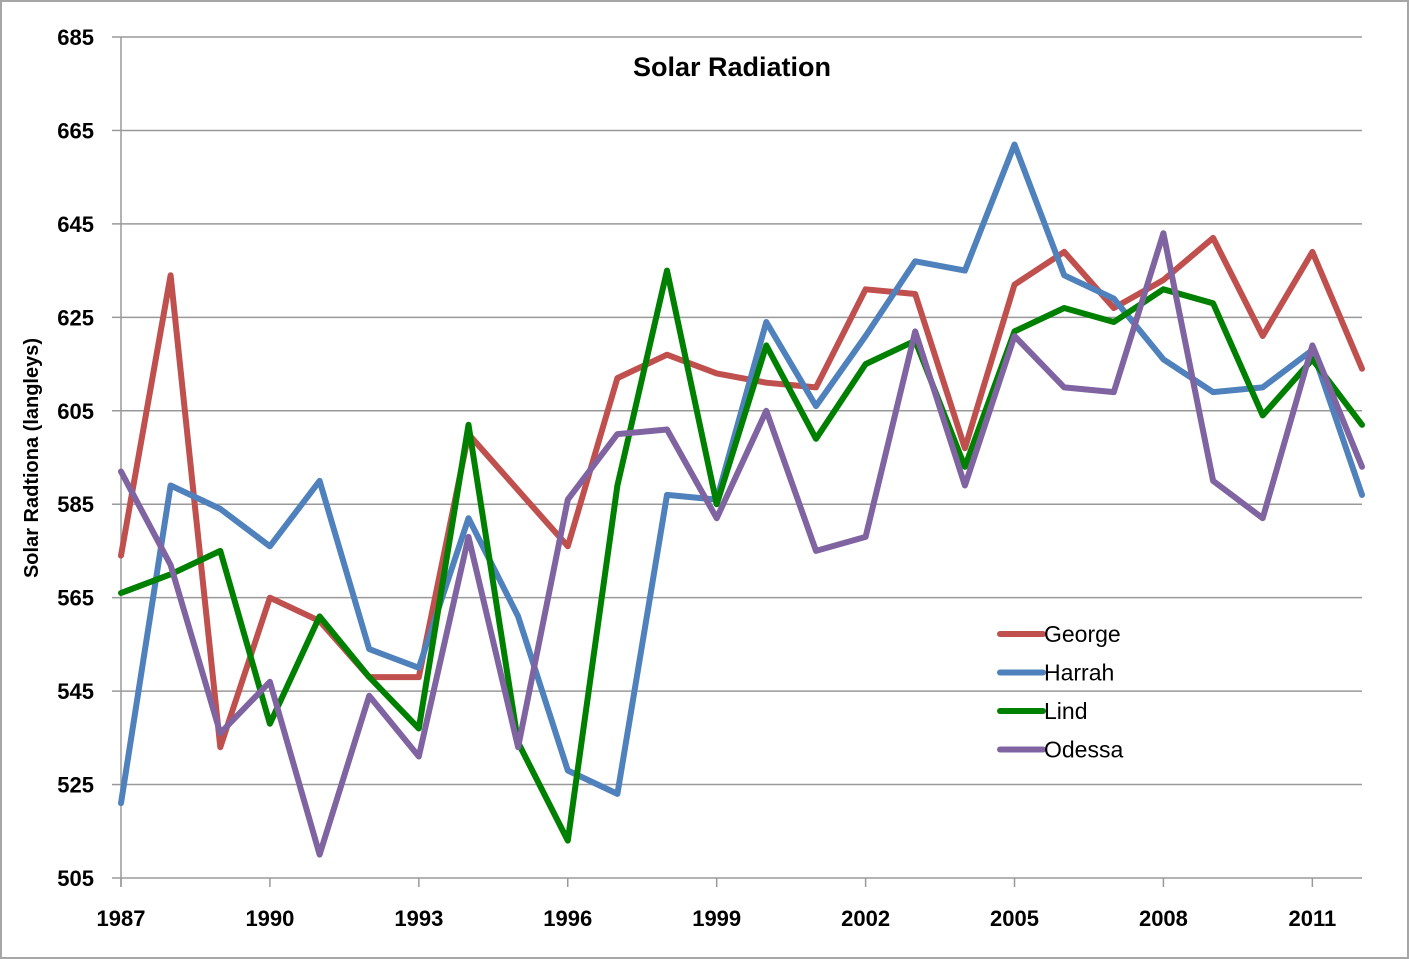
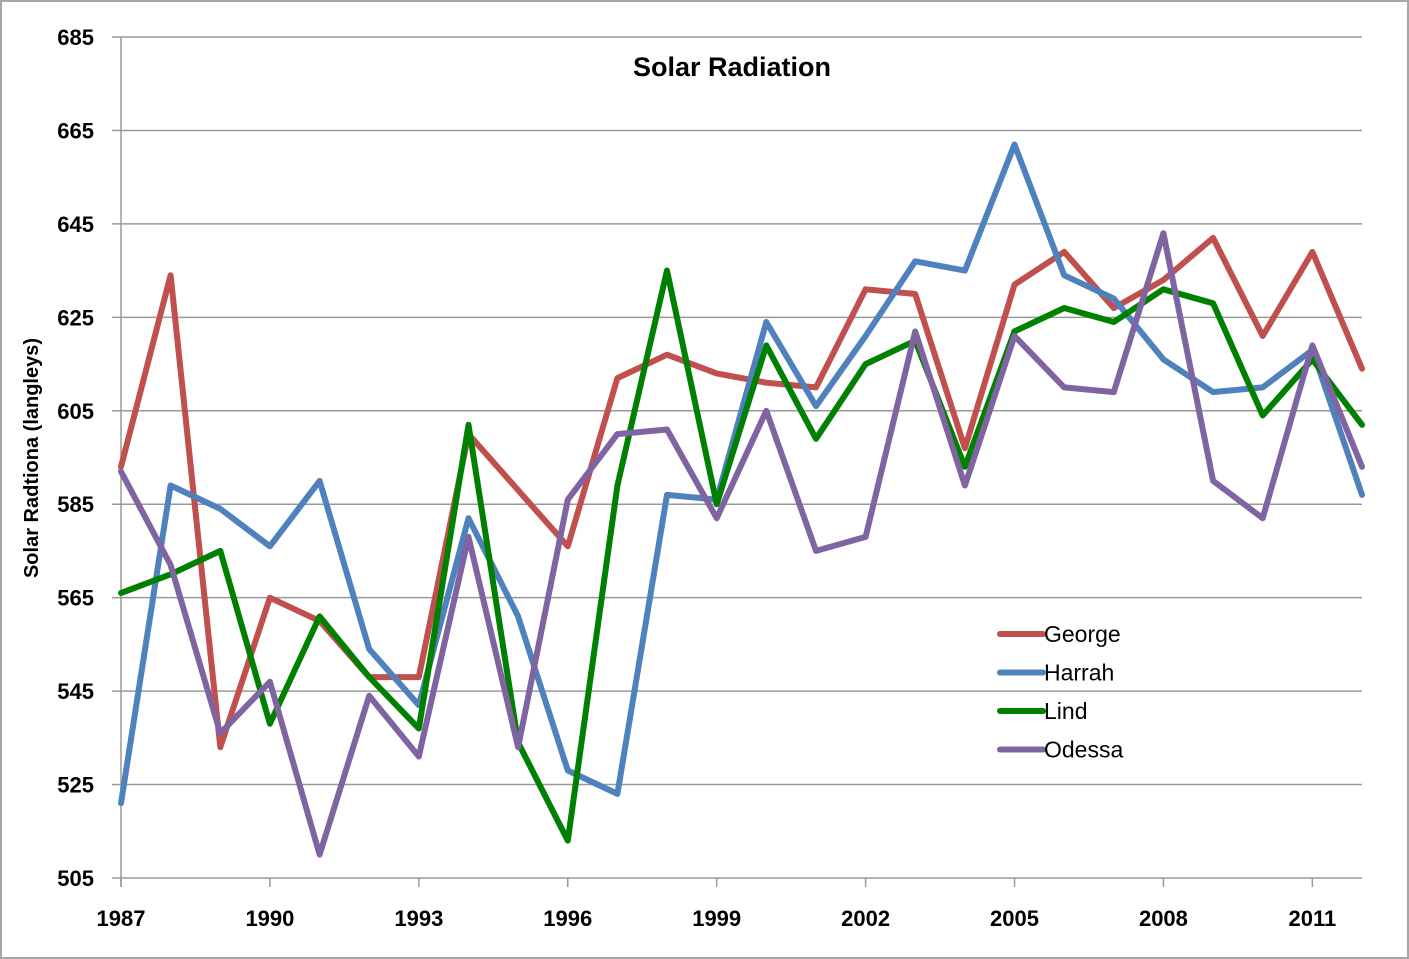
George/1987: 574 -> 593
Harrah/1993: 550 -> 542
